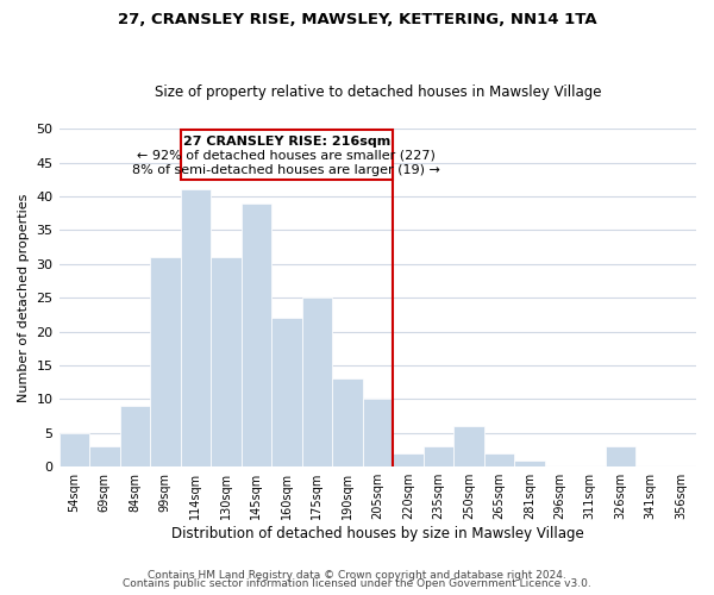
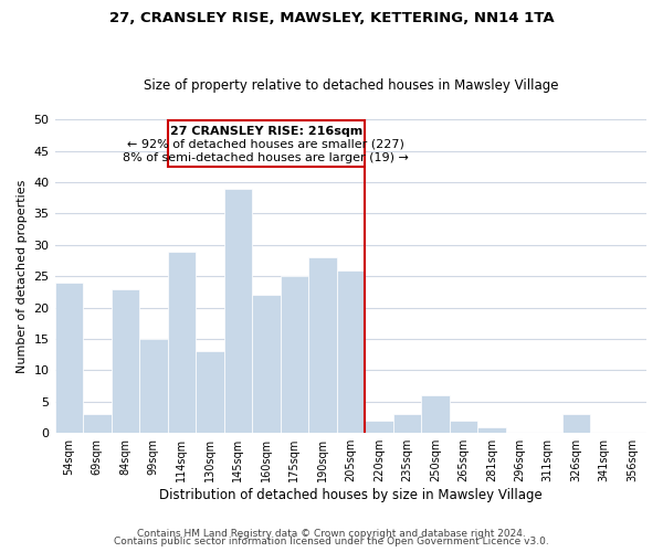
54sqm: 5 -> 24
84sqm: 9 -> 23
99sqm: 31 -> 15
114sqm: 41 -> 29
130sqm: 31 -> 13
190sqm: 13 -> 28
205sqm: 10 -> 26
